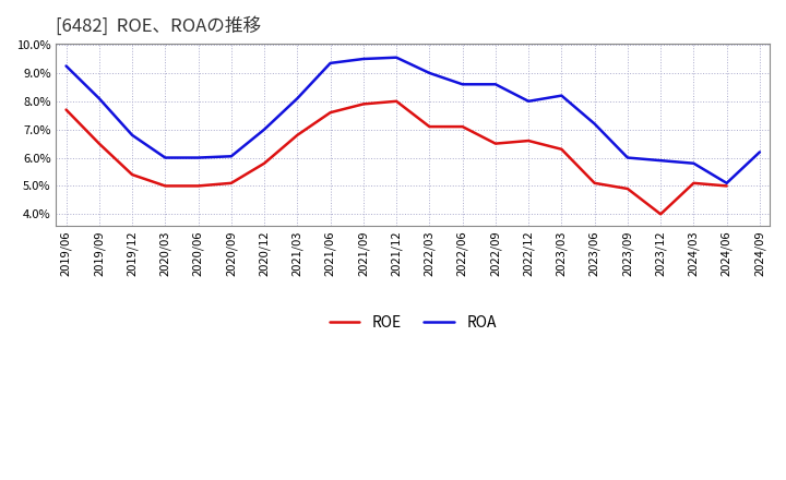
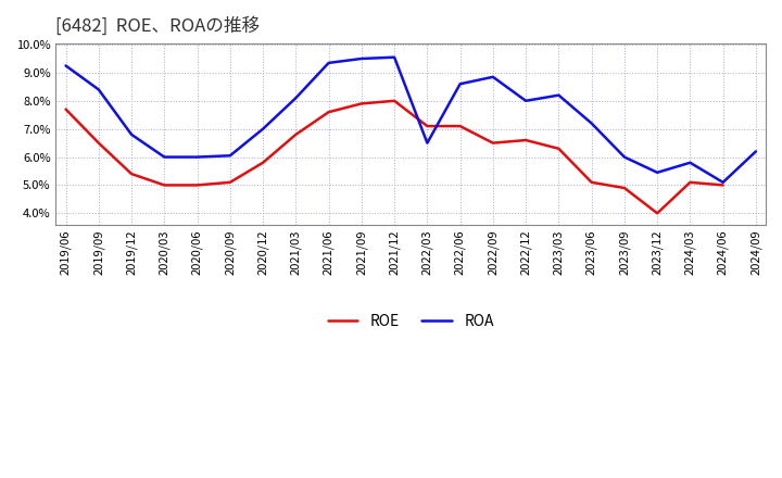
ROA/2019/09: 8.10% -> 8.40%
ROA/2022/03: 9.00% -> 6.50%
ROA/2022/09: 8.60% -> 8.85%
ROA/2023/12: 5.90% -> 5.45%
